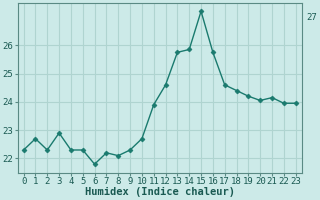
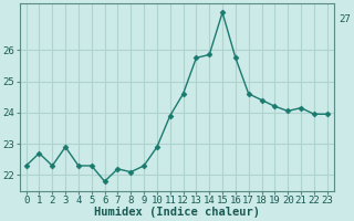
10: 22.70 -> 22.90
